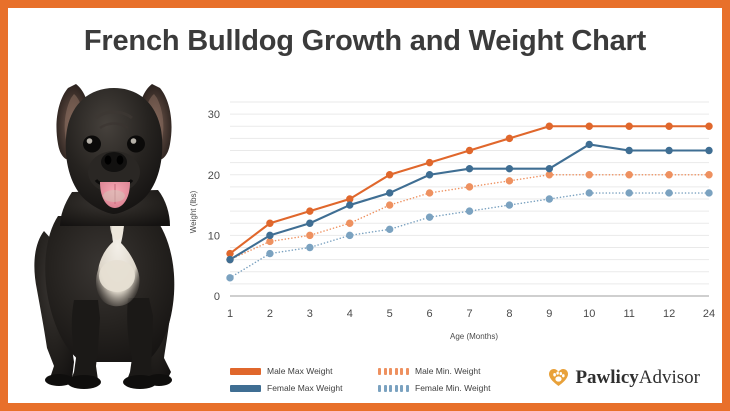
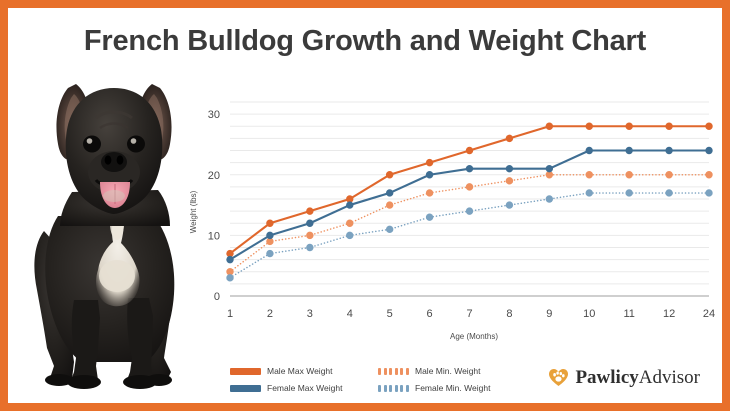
Male Min. Weight/1: 6 -> 4
Female Max Weight/10: 25 -> 24
